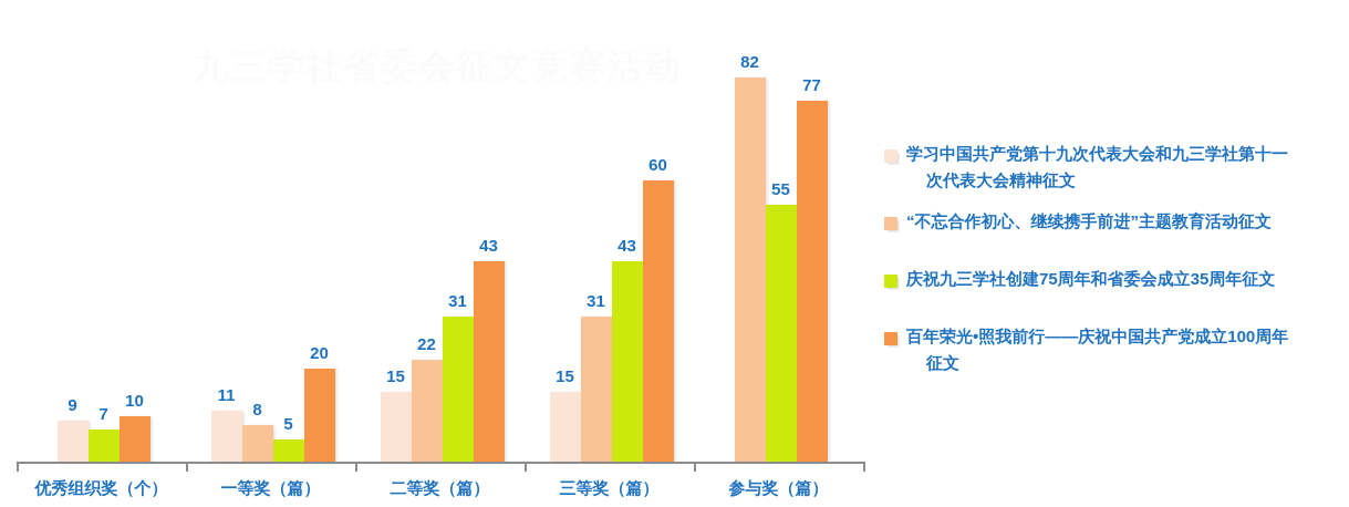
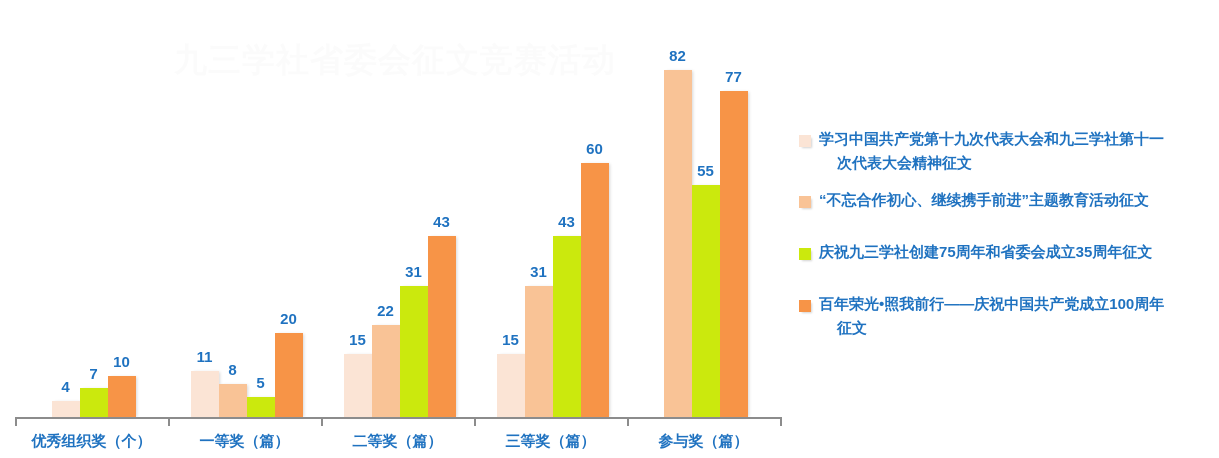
学习中国共产党第十九次代表大会和九三学社第十一次代表大会精神征文/优秀组织奖（个）: 9 -> 4
